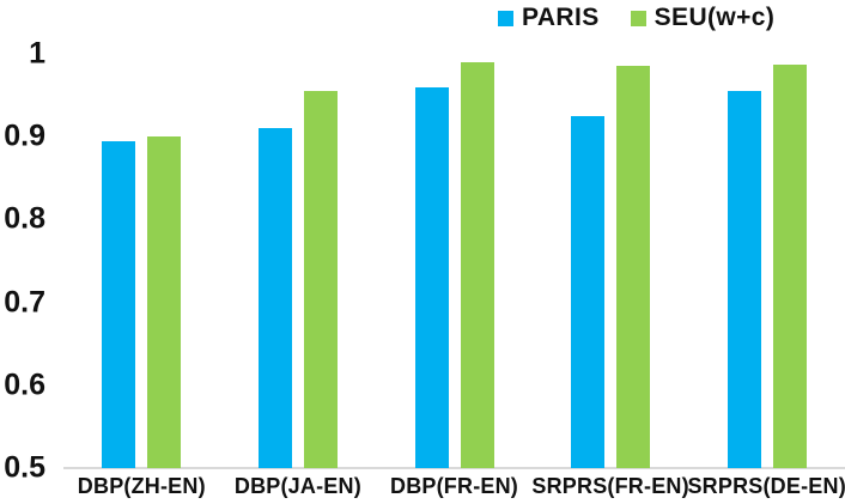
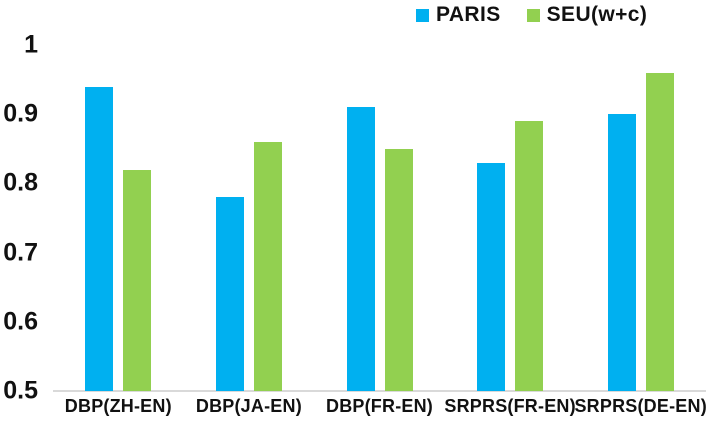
PARIS/DBP(ZH-EN): 0.90 -> 0.94
SEU(w+c)/DBP(ZH-EN): 0.90 -> 0.82
PARIS/DBP(JA-EN): 0.91 -> 0.78
SEU(w+c)/DBP(JA-EN): 0.95 -> 0.86
PARIS/DBP(FR-EN): 0.96 -> 0.91
SEU(w+c)/DBP(FR-EN): 0.99 -> 0.85
PARIS/SRPRS(FR-EN): 0.93 -> 0.83
SEU(w+c)/SRPRS(FR-EN): 0.98 -> 0.89
PARIS/SRPRS(DE-EN): 0.95 -> 0.90
SEU(w+c)/SRPRS(DE-EN): 0.99 -> 0.96
